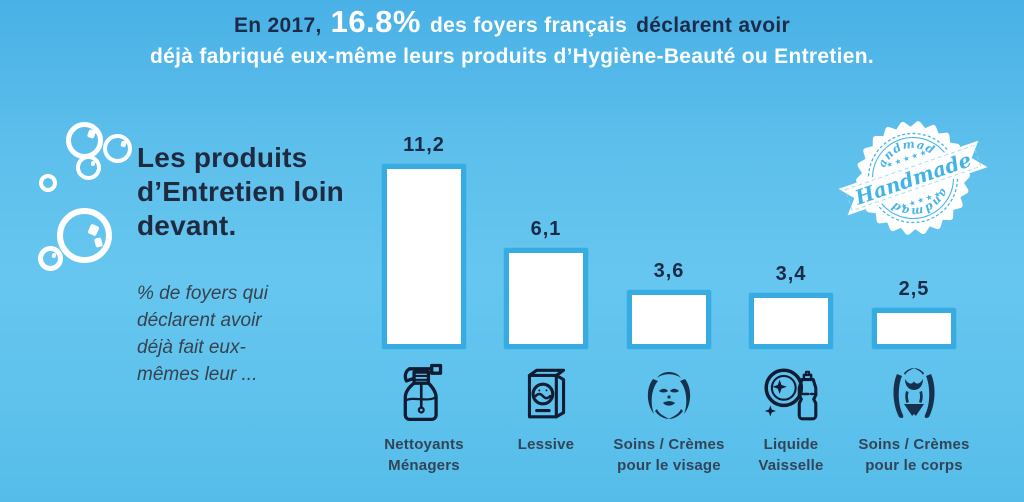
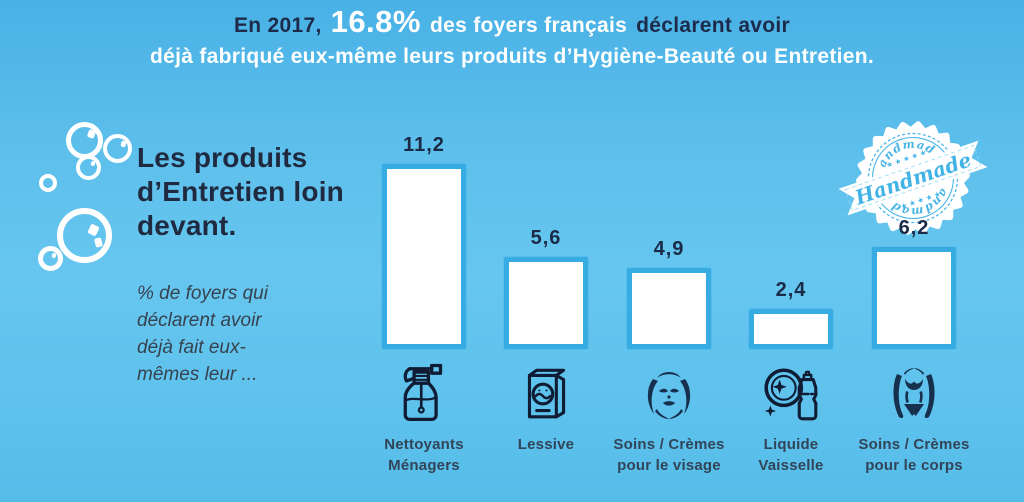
Lessive: 6,1 -> 5,6
Soins / Crèmes pour le visage: 3,6 -> 4,9
Liquide Vaisselle: 3,4 -> 2,4
Soins / Crèmes pour le corps: 2,5 -> 6,2
